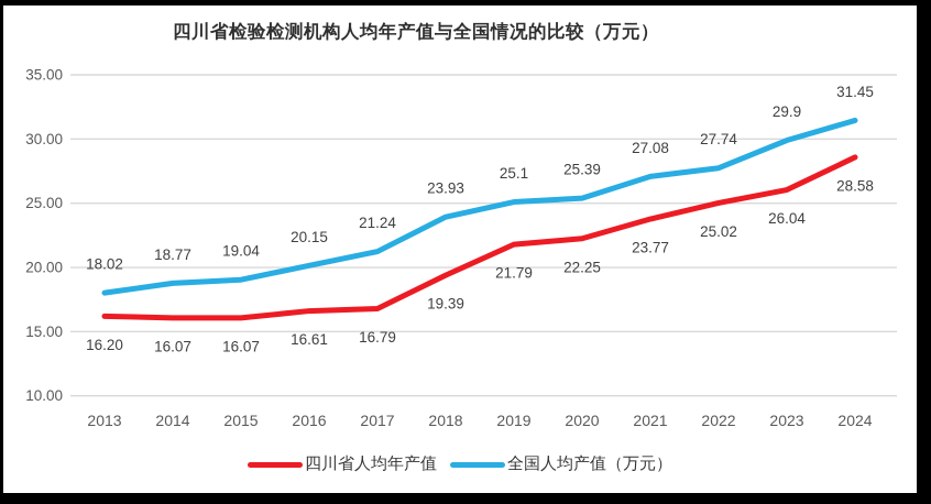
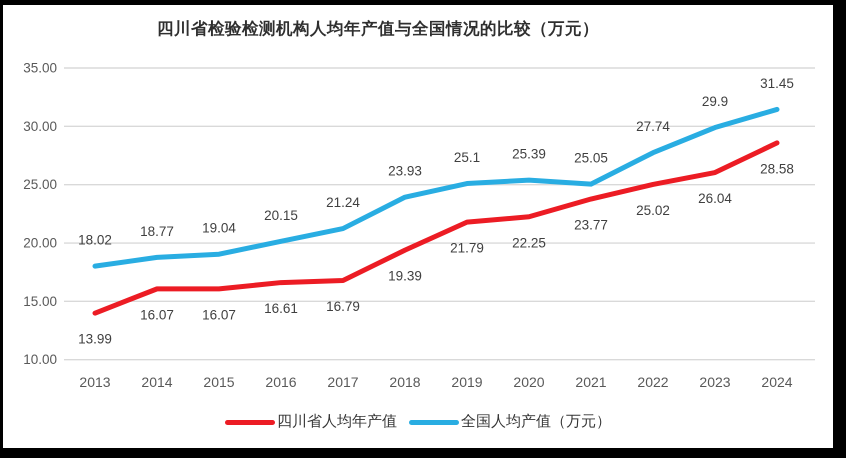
四川省人均年产值/2013: 16.20 -> 13.99
全国人均产值（万元）/2021: 27.08 -> 25.05
